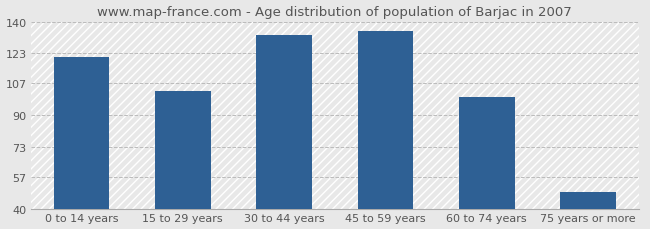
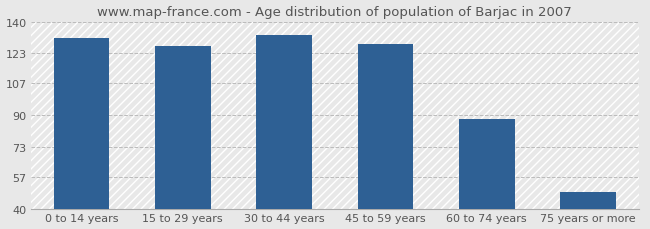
0 to 14 years: 121 -> 131
15 to 29 years: 103 -> 127
45 to 59 years: 135 -> 128
60 to 74 years: 100 -> 88
